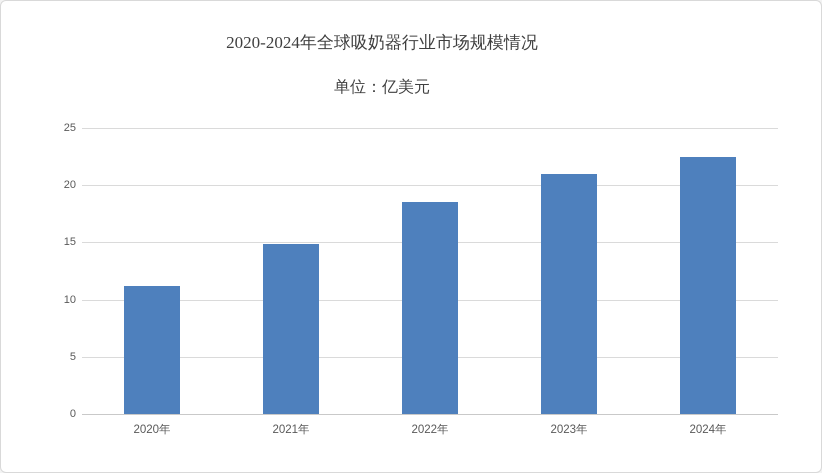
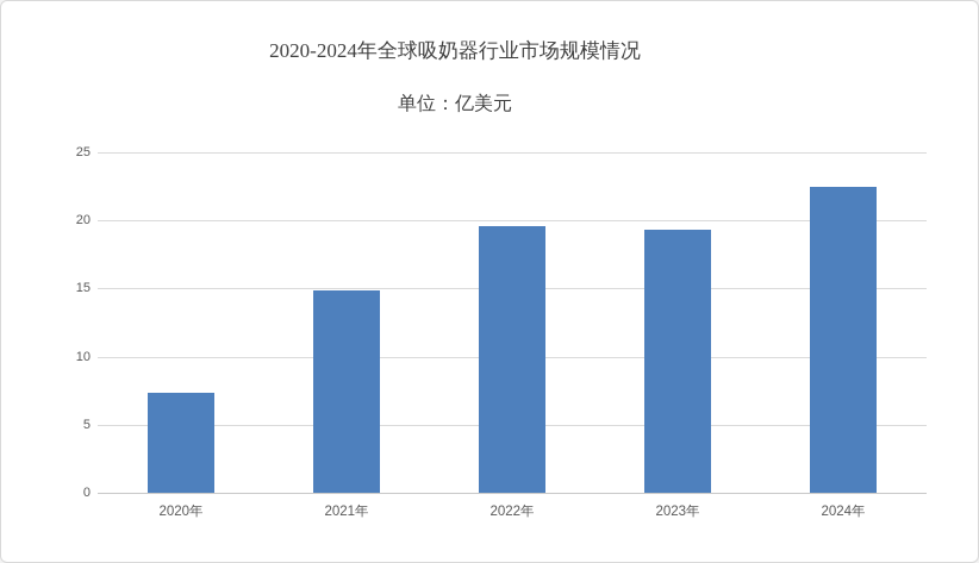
2020年: 11.2 -> 7.3
2022年: 18.5 -> 19.6
2023年: 21.0 -> 19.3
